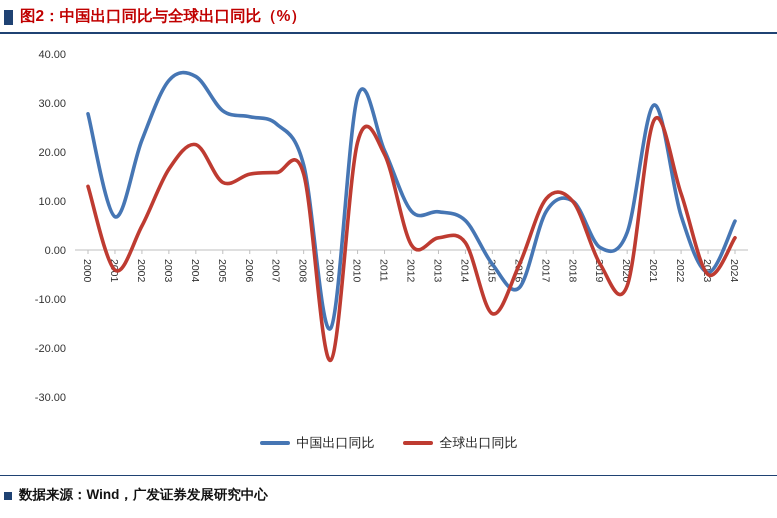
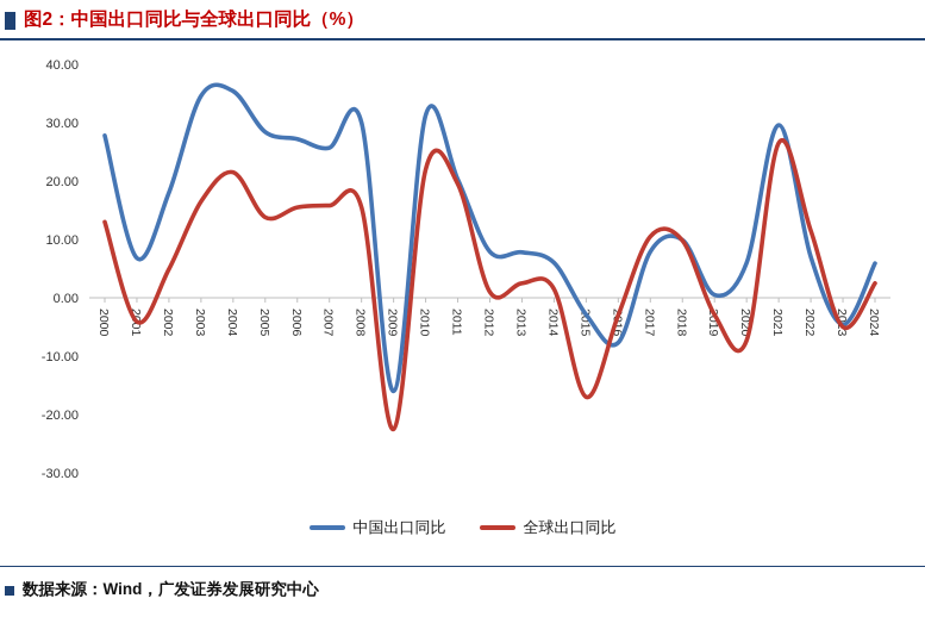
中国出口同比/2002: 22 -> 18
中国出口同比/2008: 17 -> 30
全球出口同比/2015: -13 -> -17
中国出口同比/2020: 4 -> 6
